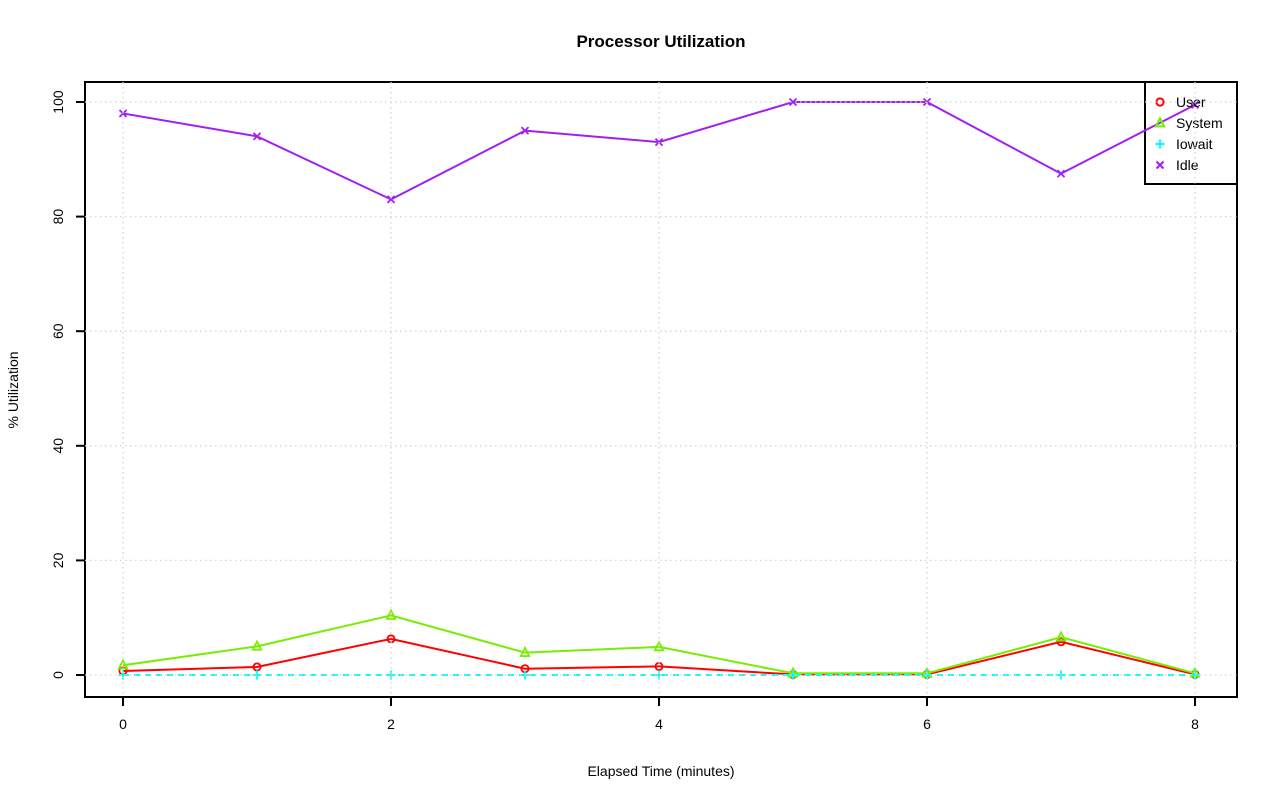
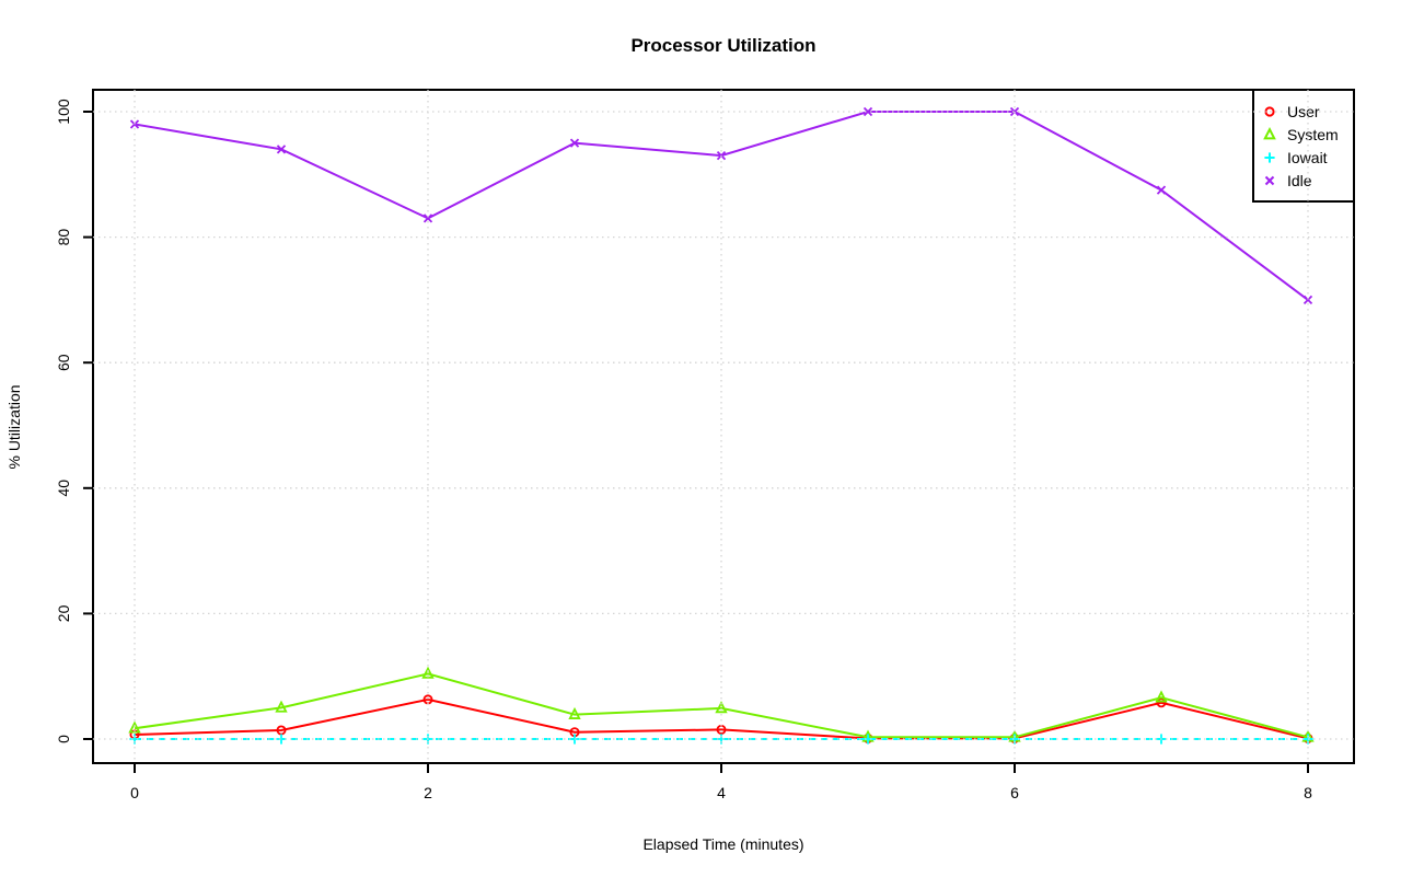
Idle/8: 100 -> 70
